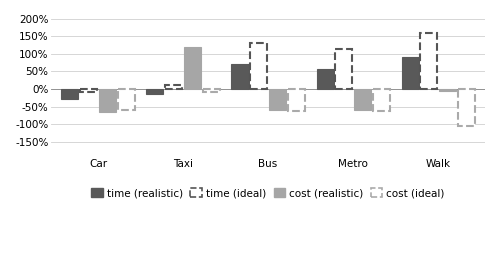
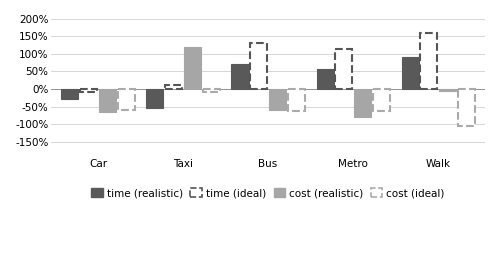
time (realistic)/Taxi: -15% -> -55%
cost (realistic)/Metro: -60% -> -80%
